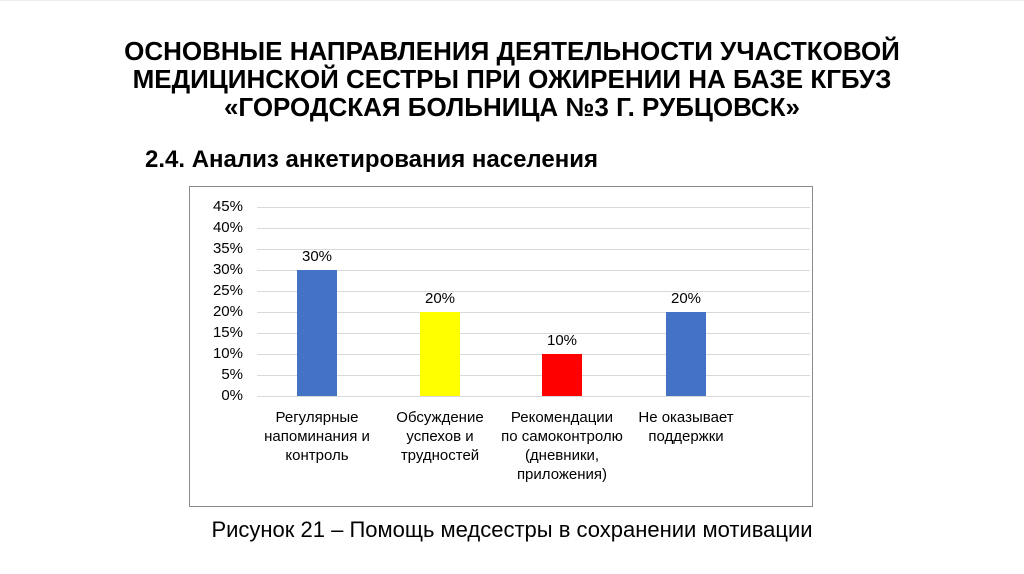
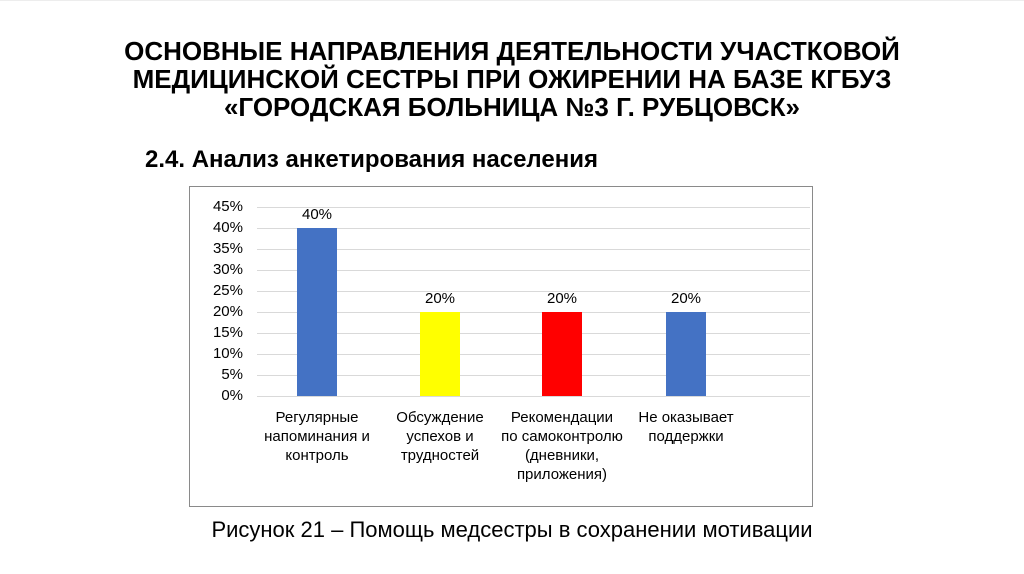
Регулярные напоминания и контроль: 30% -> 40%
Рекомендации по самоконтролю (дневники, приложения): 10% -> 20%
